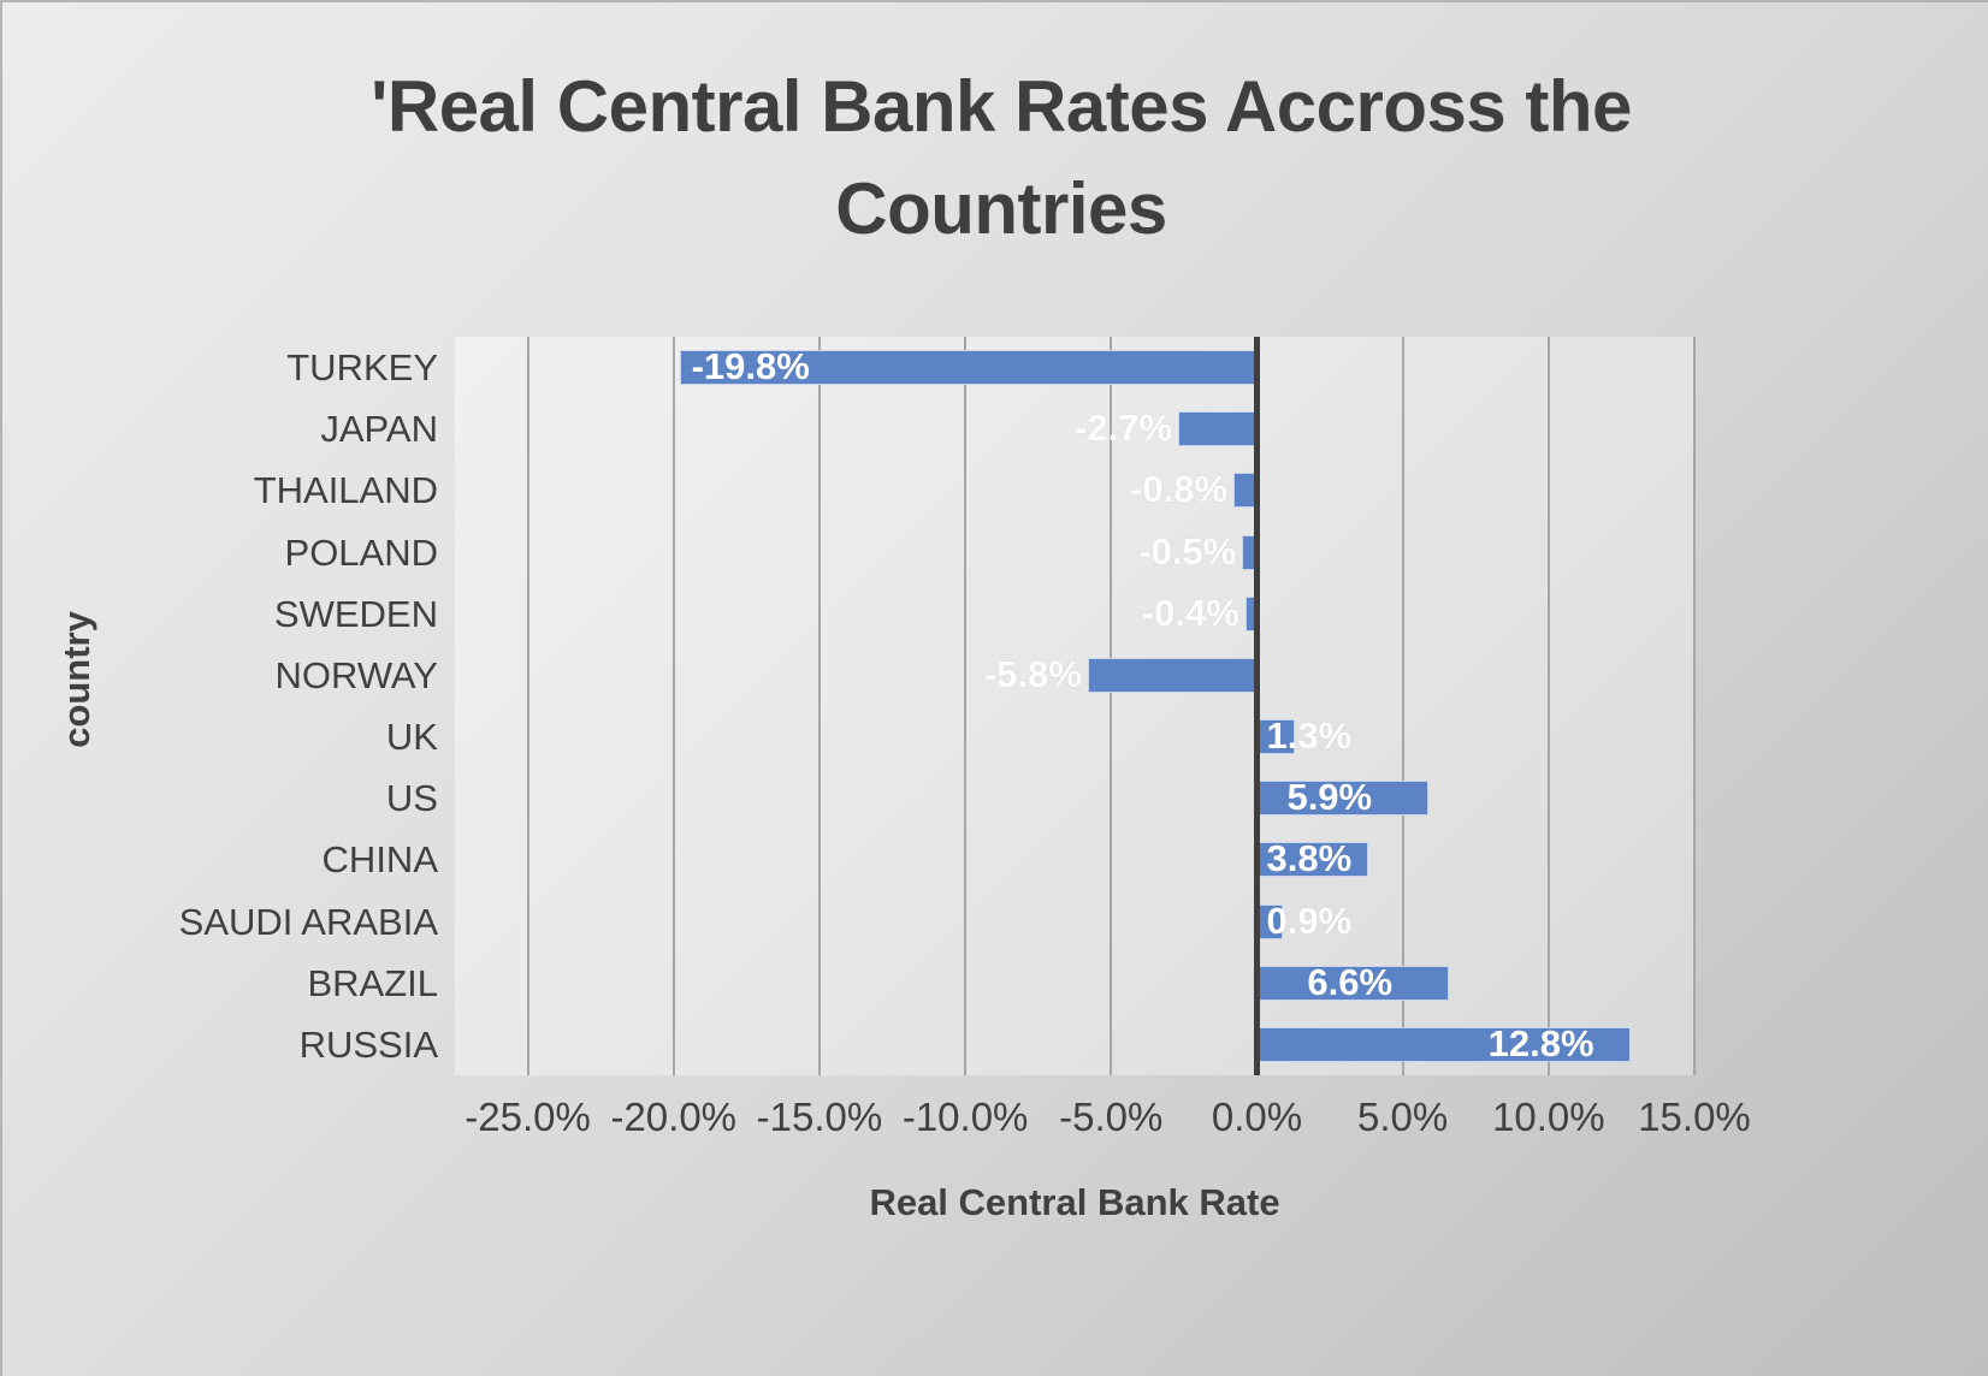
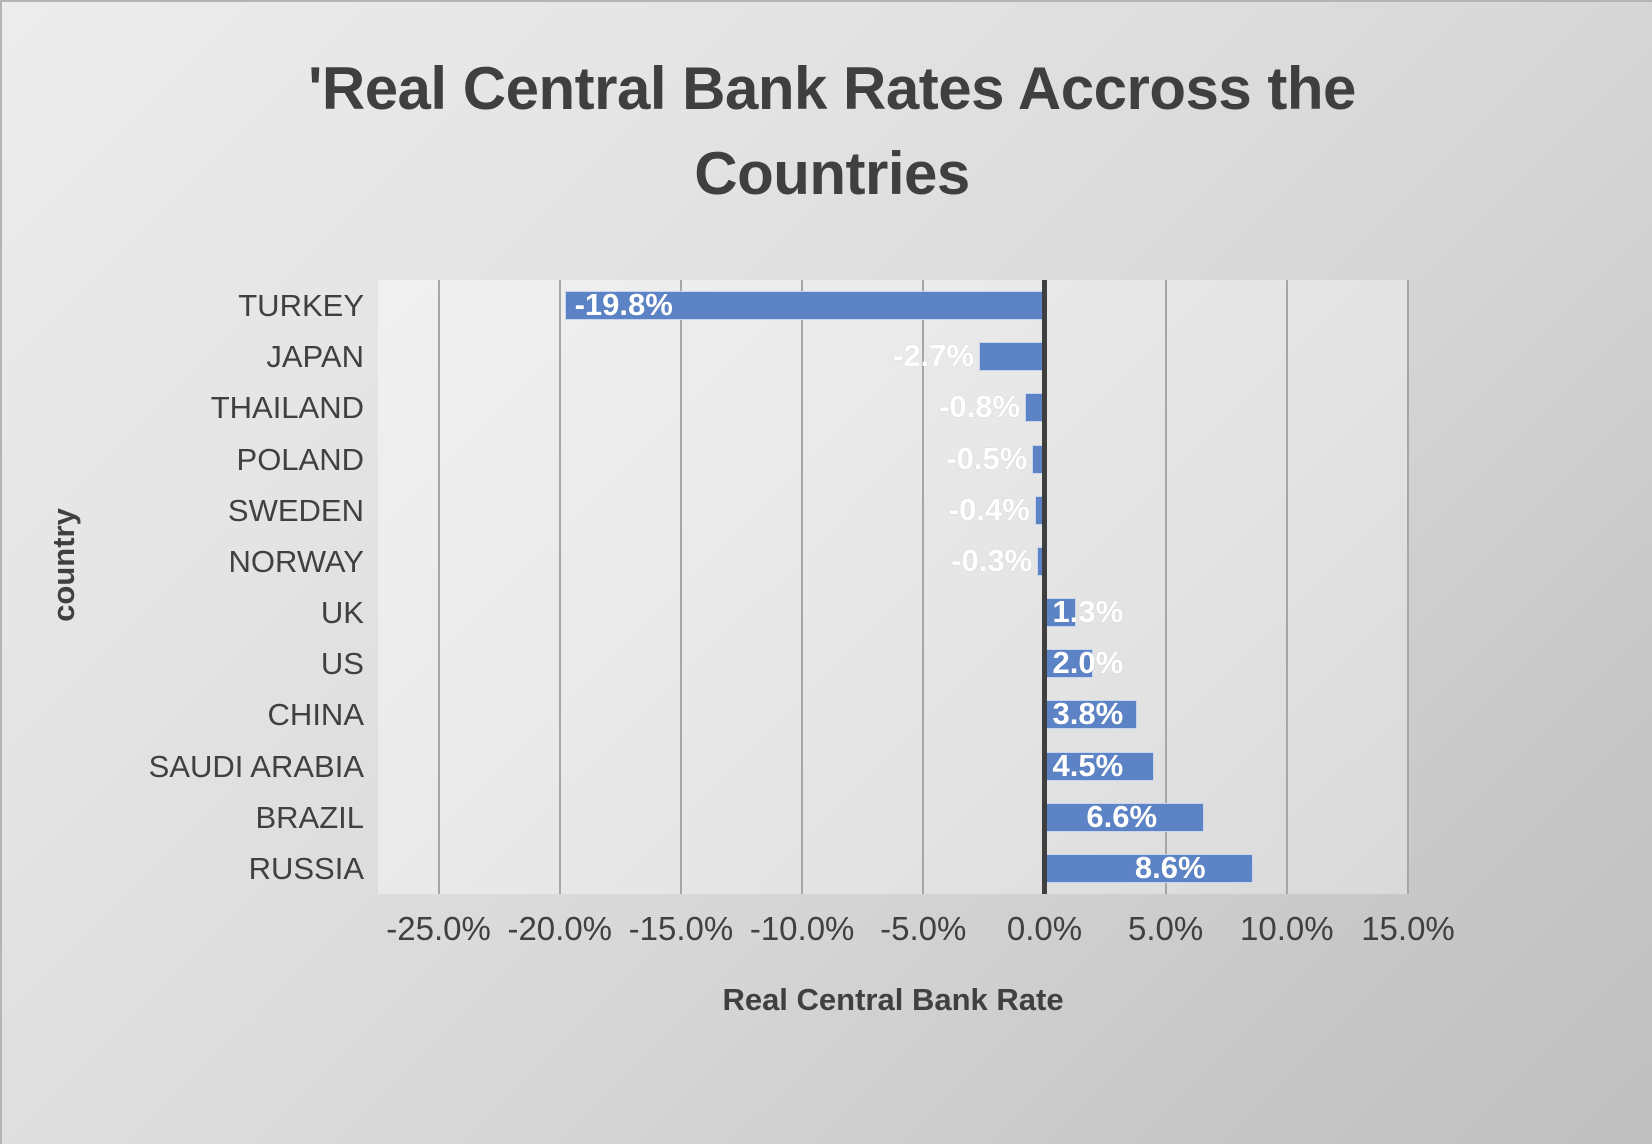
NORWAY: -5.8% -> -0.3%
US: 5.9% -> 2.0%
SAUDI ARABIA: 0.9% -> 4.5%
RUSSIA: 12.8% -> 8.6%
